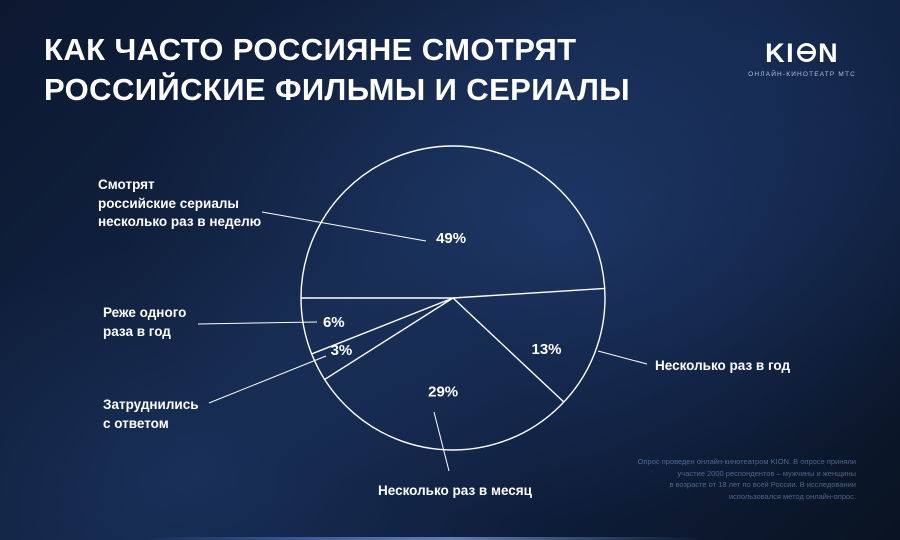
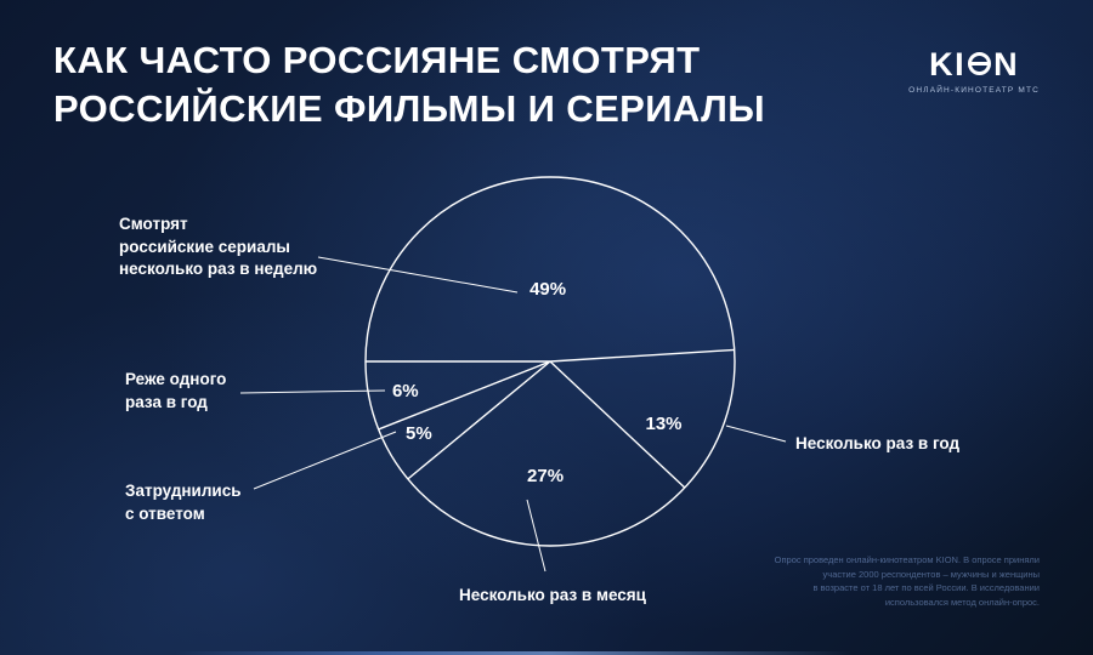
Несколько раз в месяц: 29% -> 27%
Затруднились с ответом: 3% -> 5%
